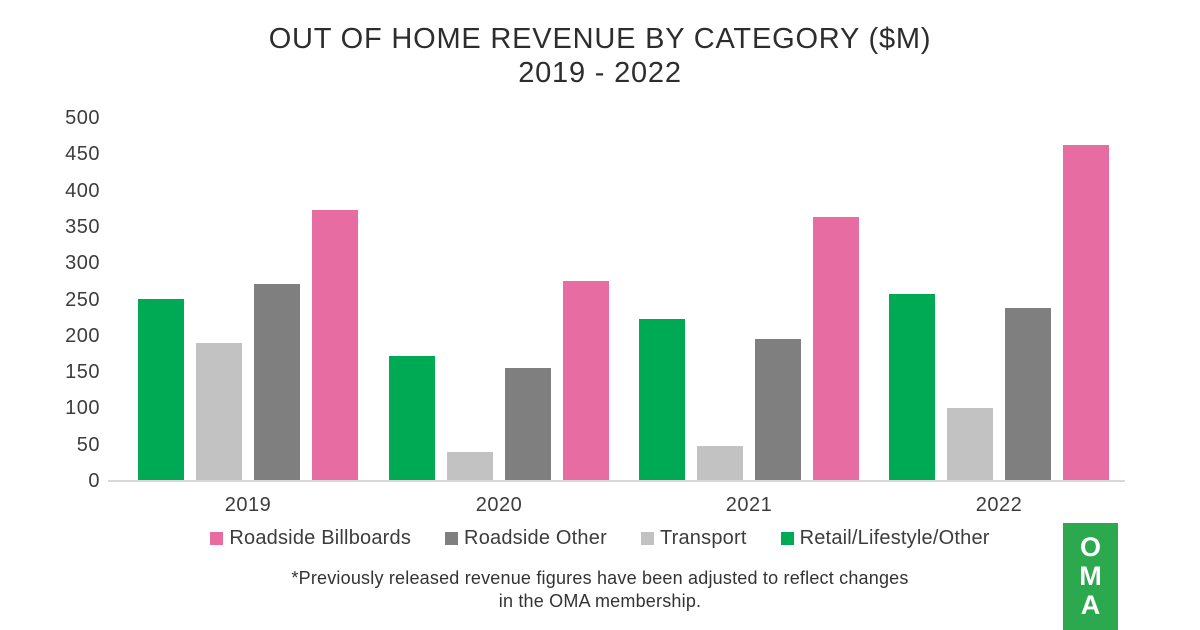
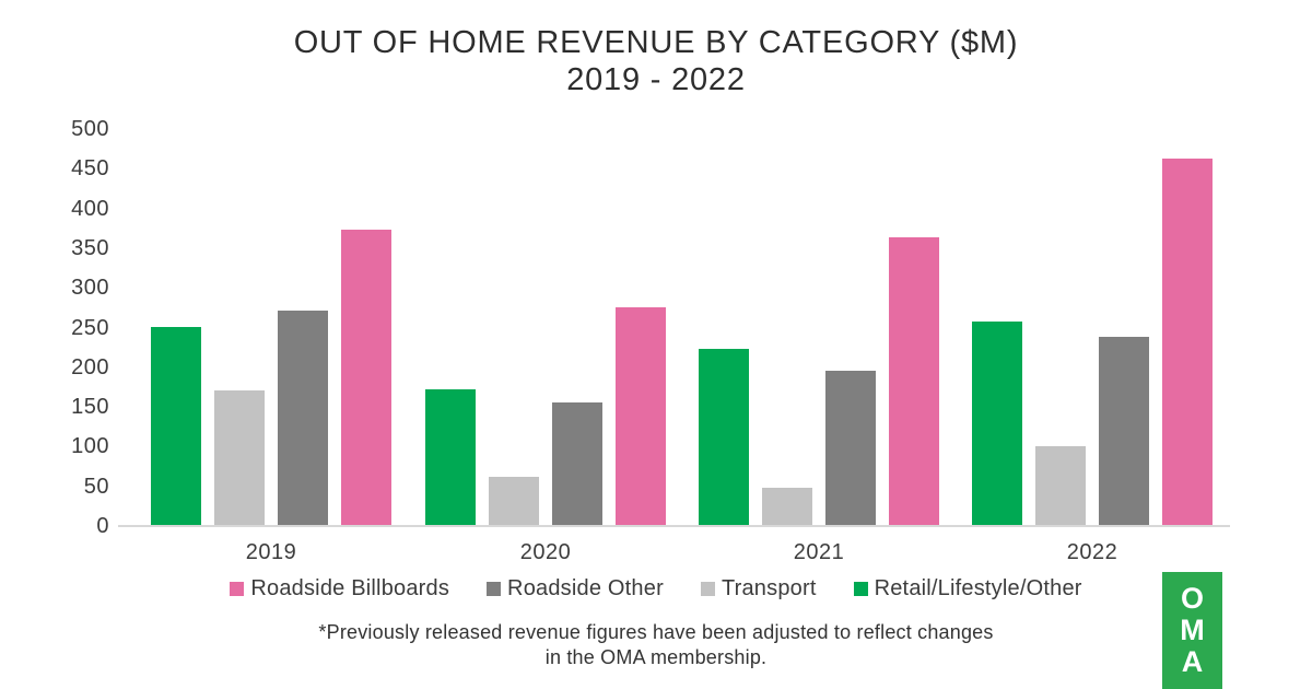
Transport/2019: 190 -> 170
Transport/2020: 40 -> 60
